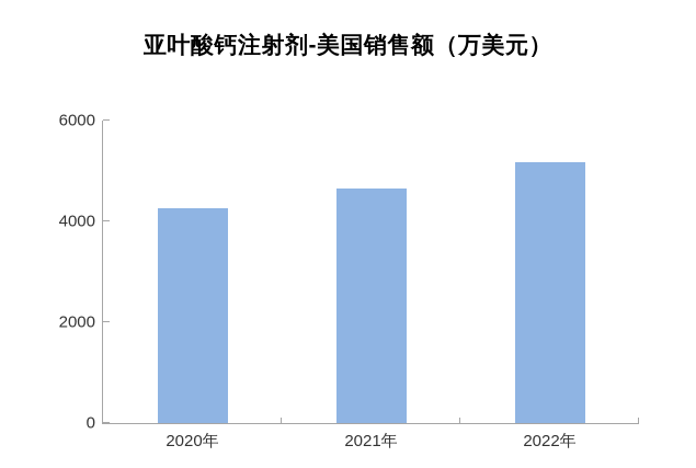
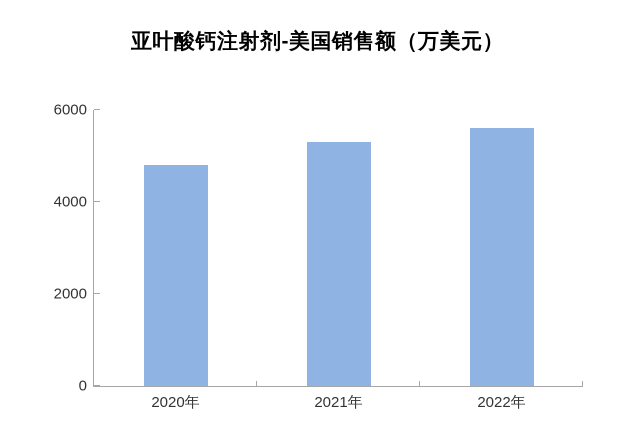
2020年: 4300 -> 4800
2021年: 4600 -> 5300
2022年: 5200 -> 5600
